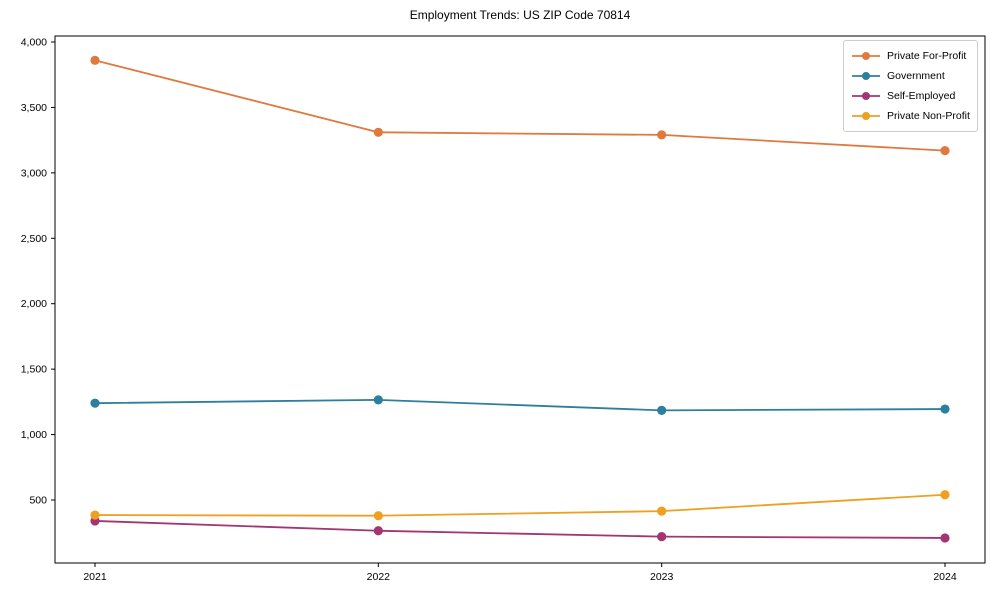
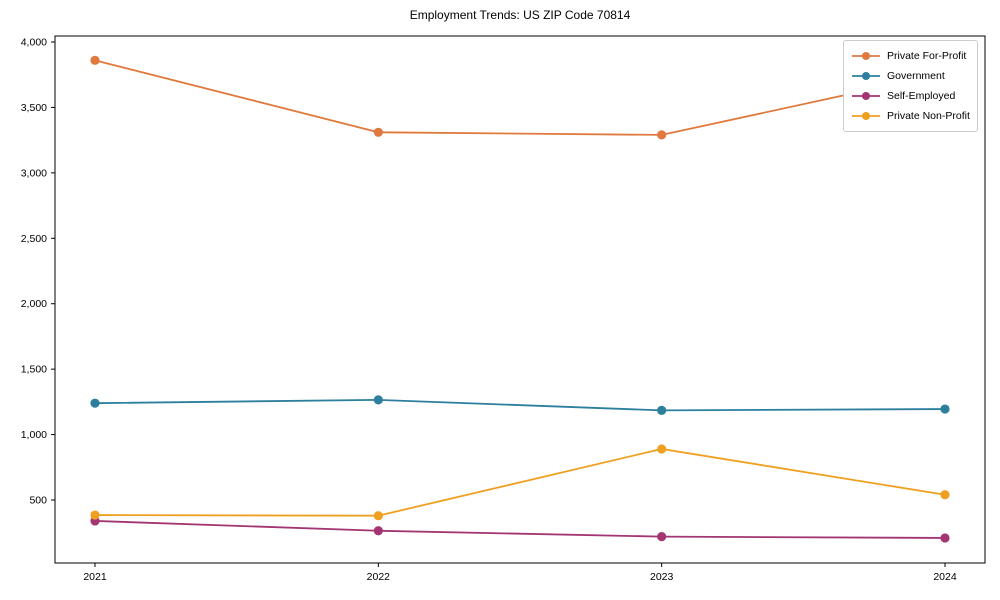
Private Non-Profit/2023: 420 -> 890
Private For-Profit/2024: 3170 -> 3760
